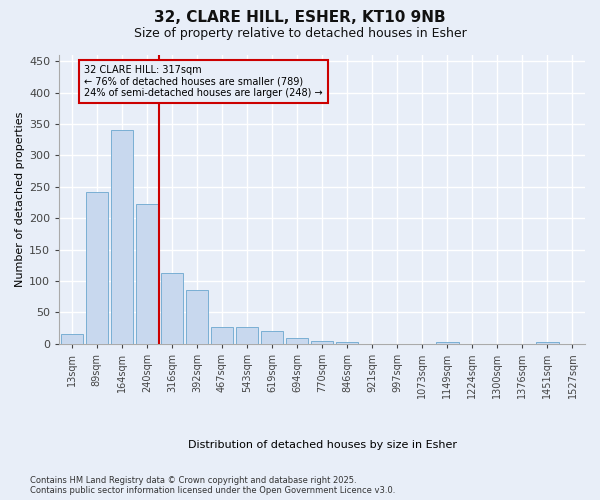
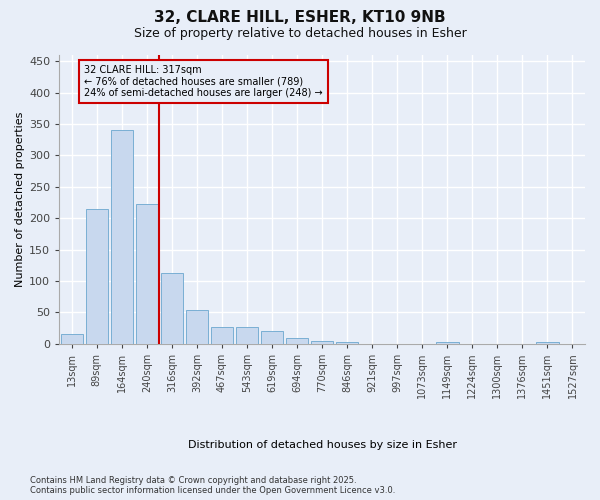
89sqm: 242 -> 215
392sqm: 86 -> 54
